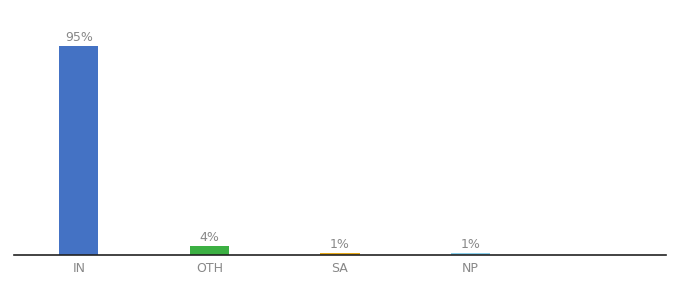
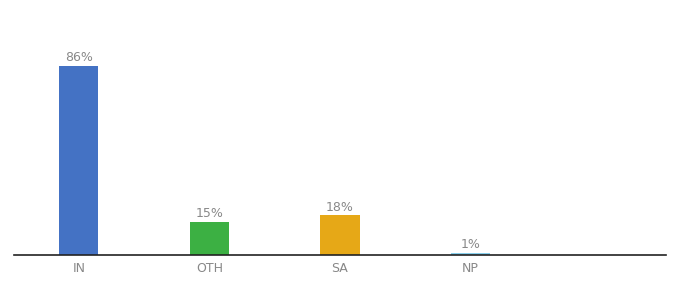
IN: 95% -> 86%
OTH: 4% -> 15%
SA: 1% -> 18%
